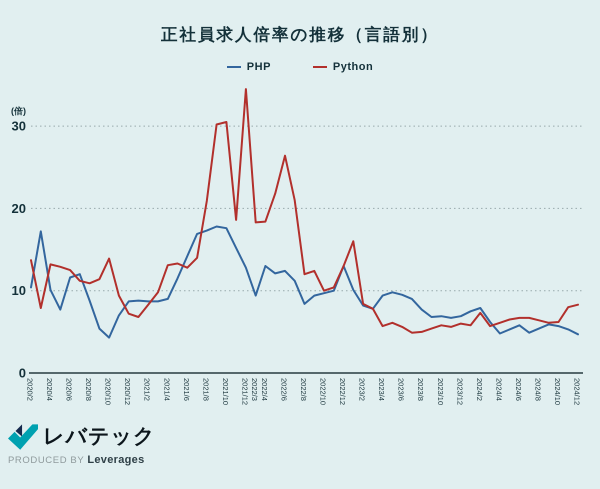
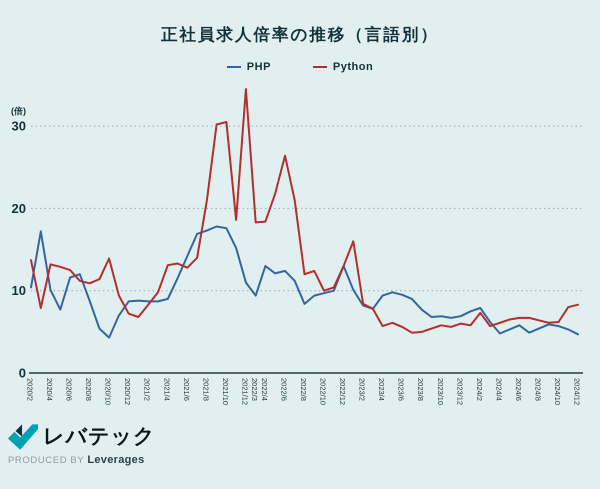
PHP/2021/12: 13 -> 11
